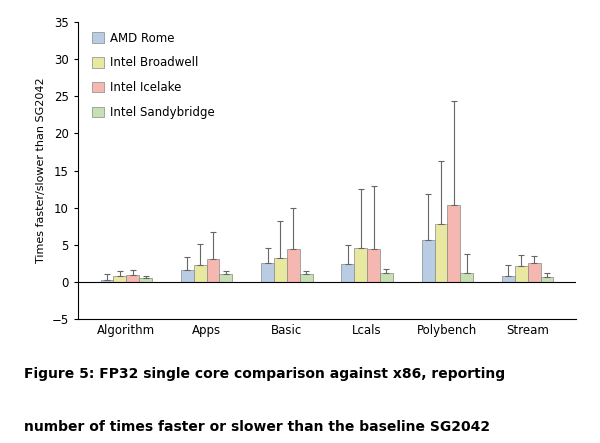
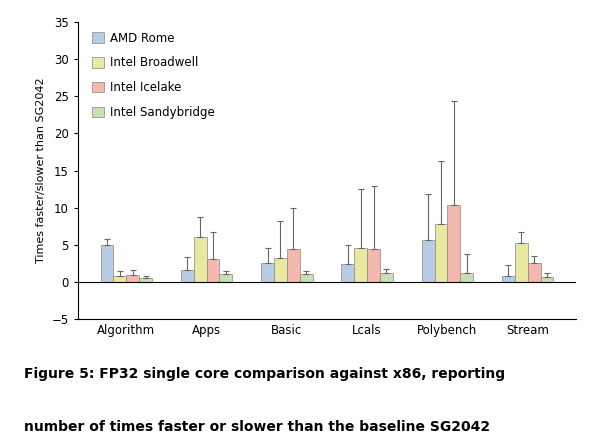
AMD Rome/Algorithm: 0.2 -> 5.0
Intel Broadwell/Apps: 2.3 -> 6.0
Intel Broadwell/Stream: 2.1 -> 5.2
